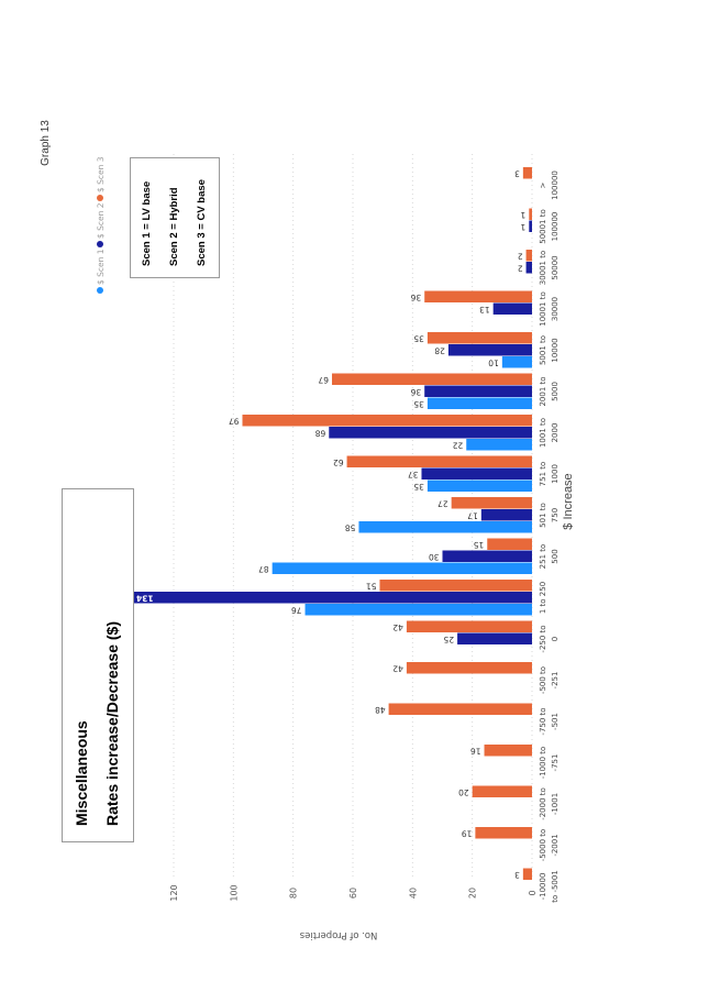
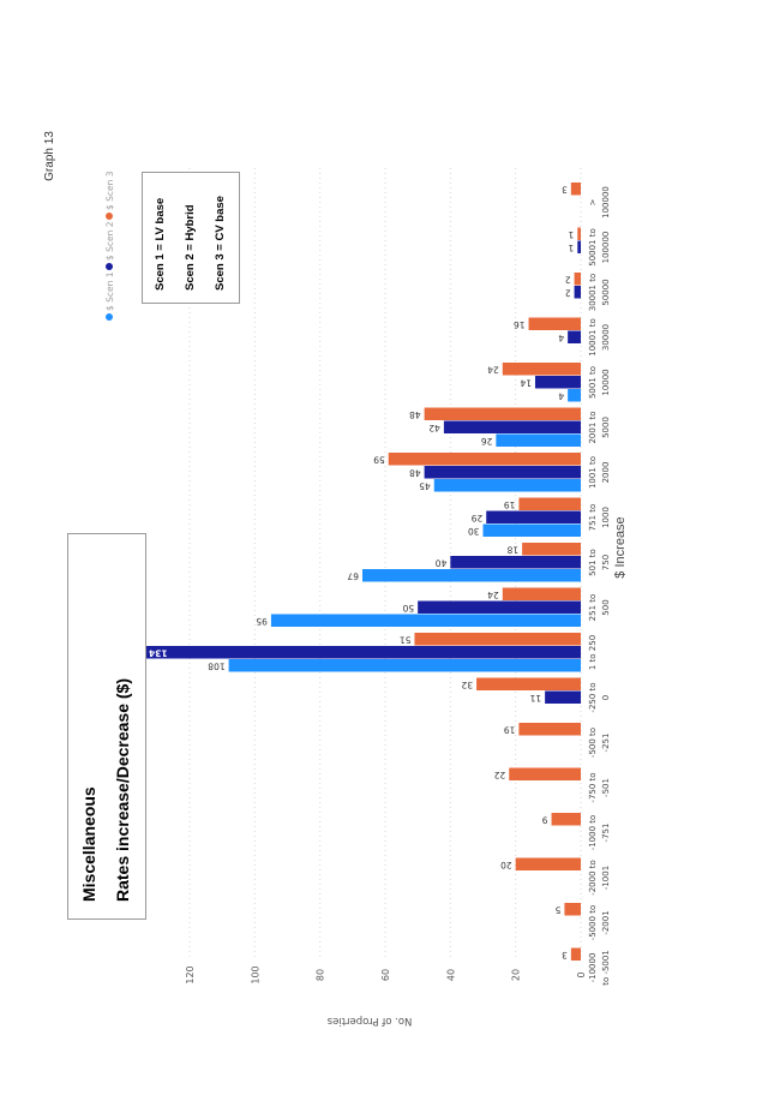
$ Scen 3/-5000 to -2001: 19 -> 5
$ Scen 3/-1000 to -751: 16 -> 9
$ Scen 3/-750 to -501: 48 -> 22
$ Scen 3/-500 to -251: 42 -> 19
$ Scen 2/-250 to 0: 25 -> 11
$ Scen 3/-250 to 0: 42 -> 32
$ Scen 1/1 to 250: 76 -> 108
$ Scen 1/251 to 500: 87 -> 95
$ Scen 2/251 to 500: 30 -> 50
$ Scen 3/251 to 500: 15 -> 24
$ Scen 1/501 to 750: 58 -> 67
$ Scen 2/501 to 750: 17 -> 40
$ Scen 3/501 to 750: 27 -> 18
$ Scen 1/751 to 1000: 35 -> 30
$ Scen 2/751 to 1000: 37 -> 29
$ Scen 3/751 to 1000: 62 -> 19
$ Scen 1/1001 to 2000: 22 -> 45
$ Scen 2/1001 to 2000: 68 -> 48
$ Scen 3/1001 to 2000: 97 -> 59
$ Scen 1/2001 to 5000: 35 -> 26
$ Scen 2/2001 to 5000: 36 -> 42
$ Scen 3/2001 to 5000: 67 -> 48
$ Scen 1/5001 to 10000: 10 -> 4
$ Scen 2/5001 to 10000: 28 -> 14
$ Scen 3/5001 to 10000: 35 -> 24
$ Scen 2/10001 to 30000: 13 -> 4
$ Scen 3/10001 to 30000: 36 -> 16
